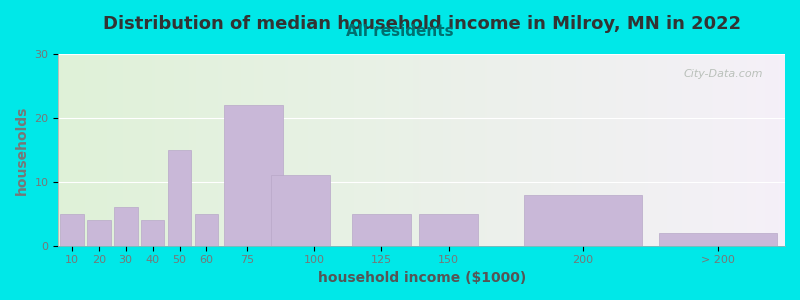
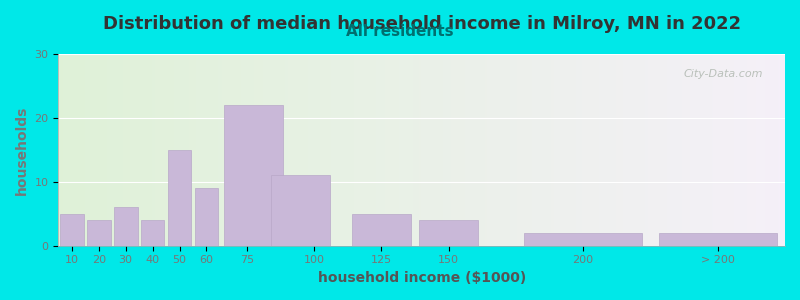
60: 5 -> 9
150: 5 -> 4
200: 8 -> 2
